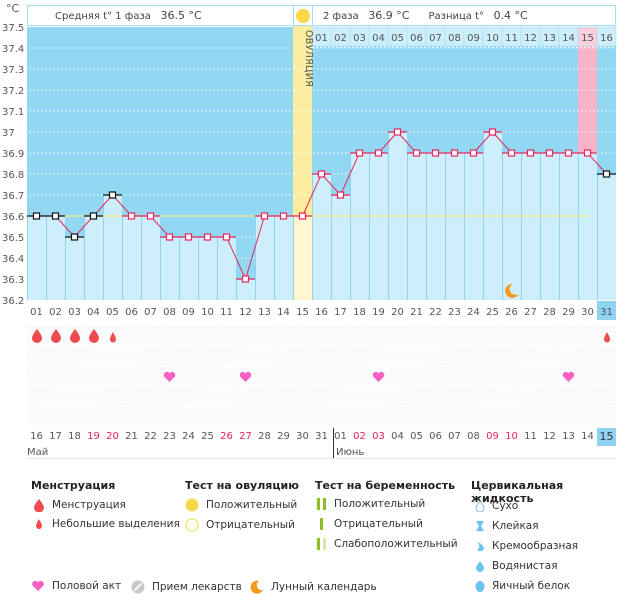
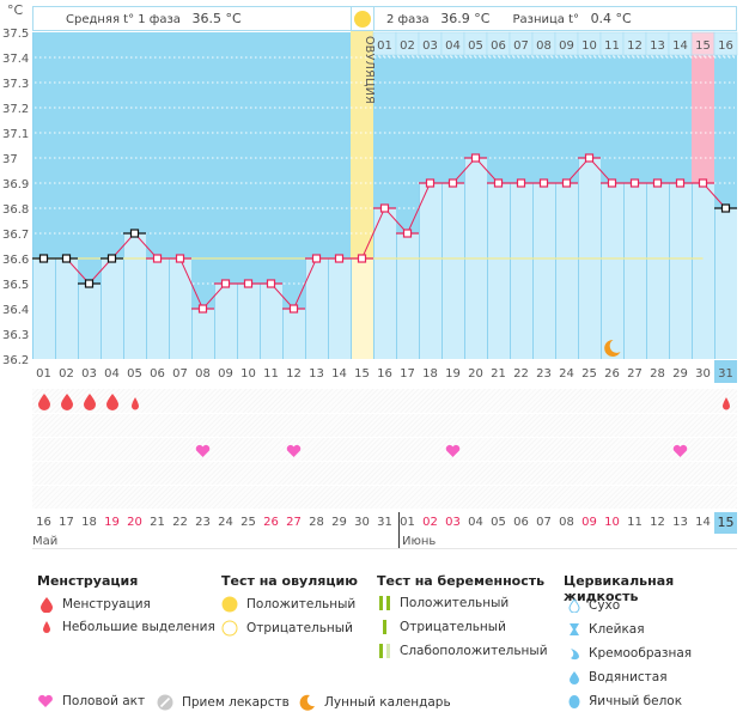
08: 36.5 -> 36.4
12: 36.3 -> 36.4
